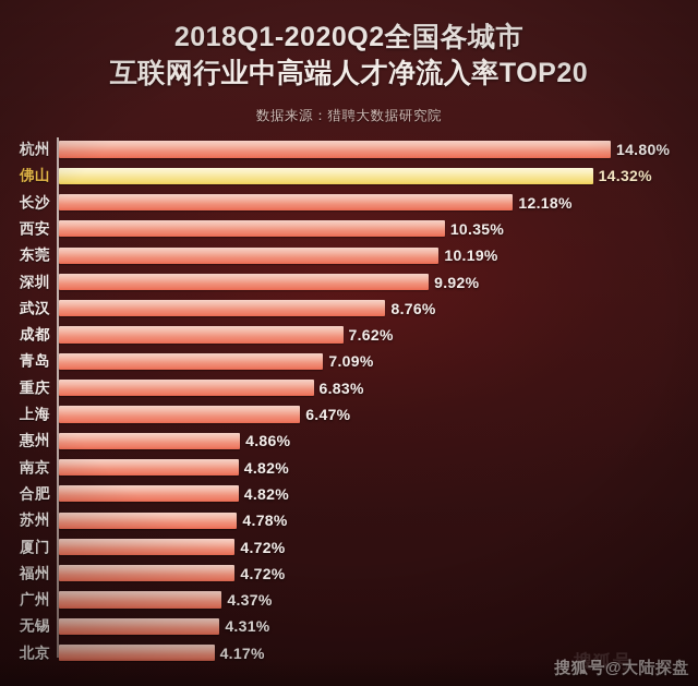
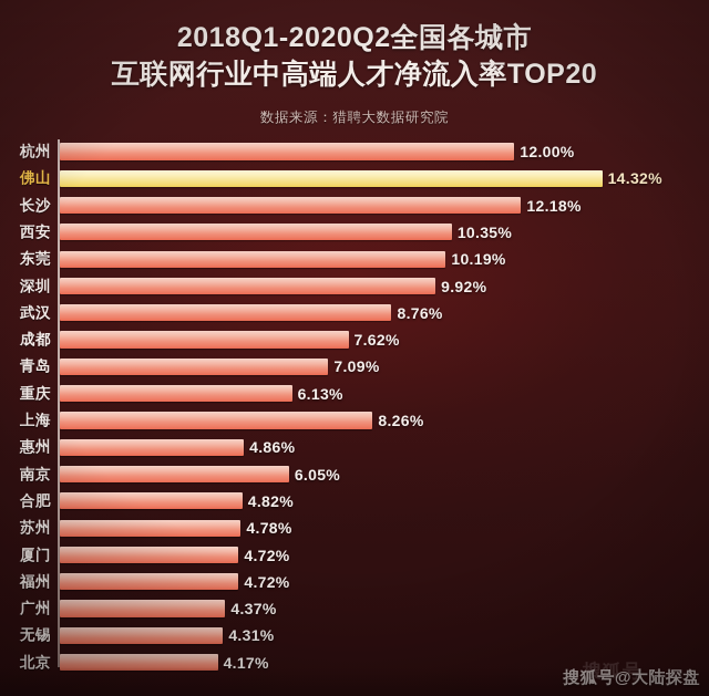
杭州: 14.80% -> 12.00%
重庆: 6.83% -> 6.13%
上海: 6.47% -> 8.26%
南京: 4.82% -> 6.05%
